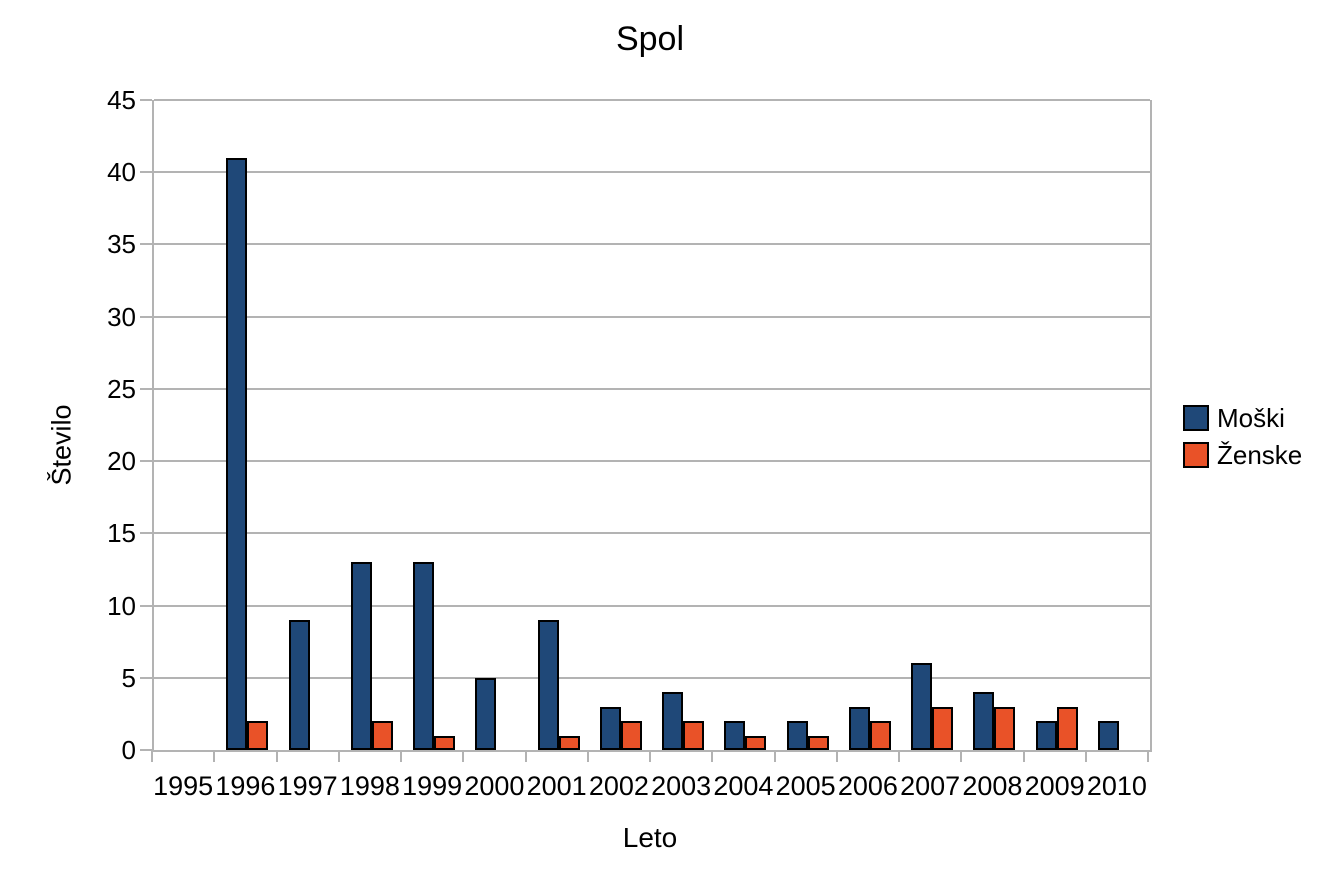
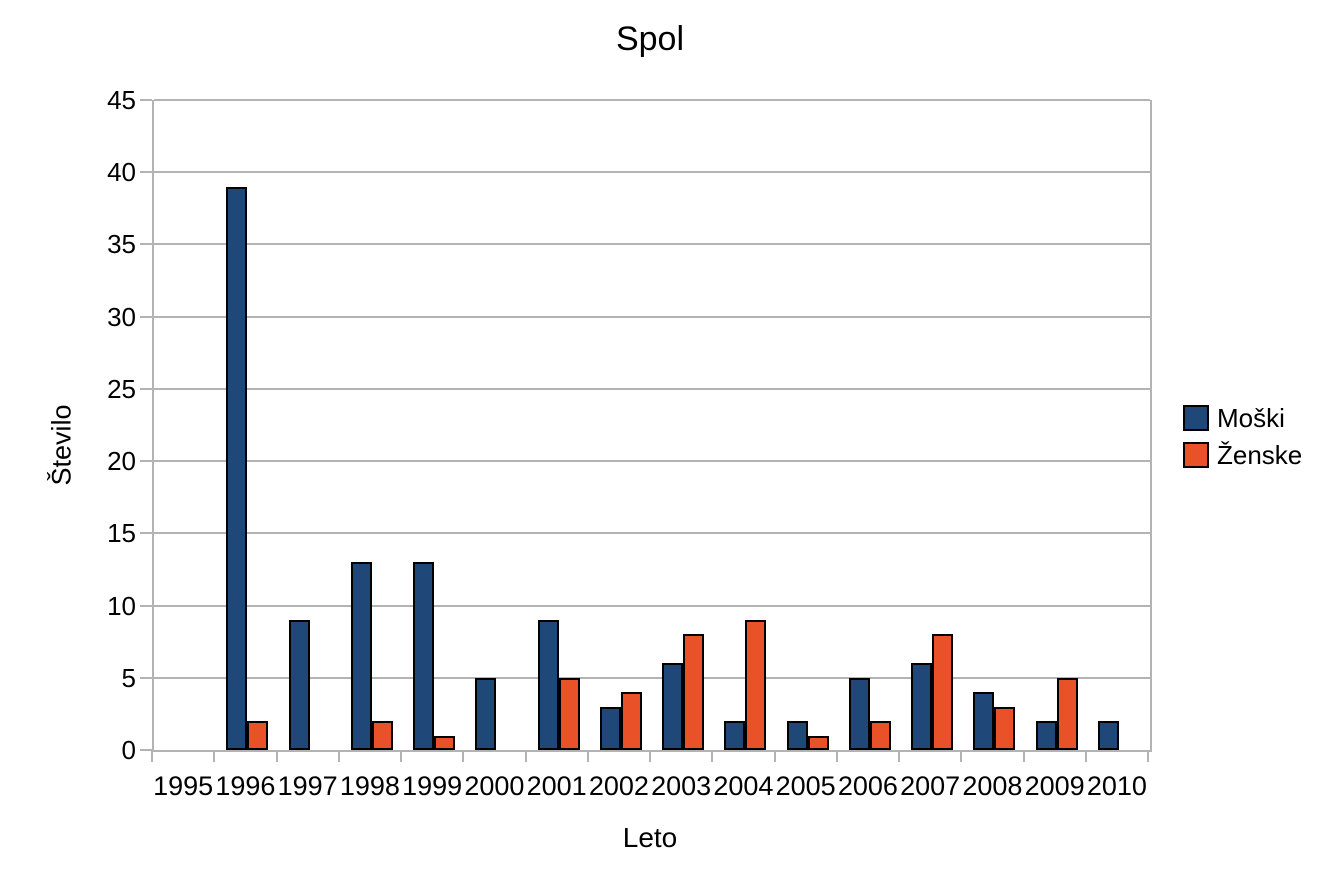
Moški/1996: 41 -> 39
Ženske/2001: 1 -> 5
Ženske/2002: 2 -> 4
Moški/2003: 4 -> 6
Ženske/2003: 2 -> 8
Ženske/2004: 1 -> 9
Moški/2006: 3 -> 5
Ženske/2007: 3 -> 8
Ženske/2009: 3 -> 5
